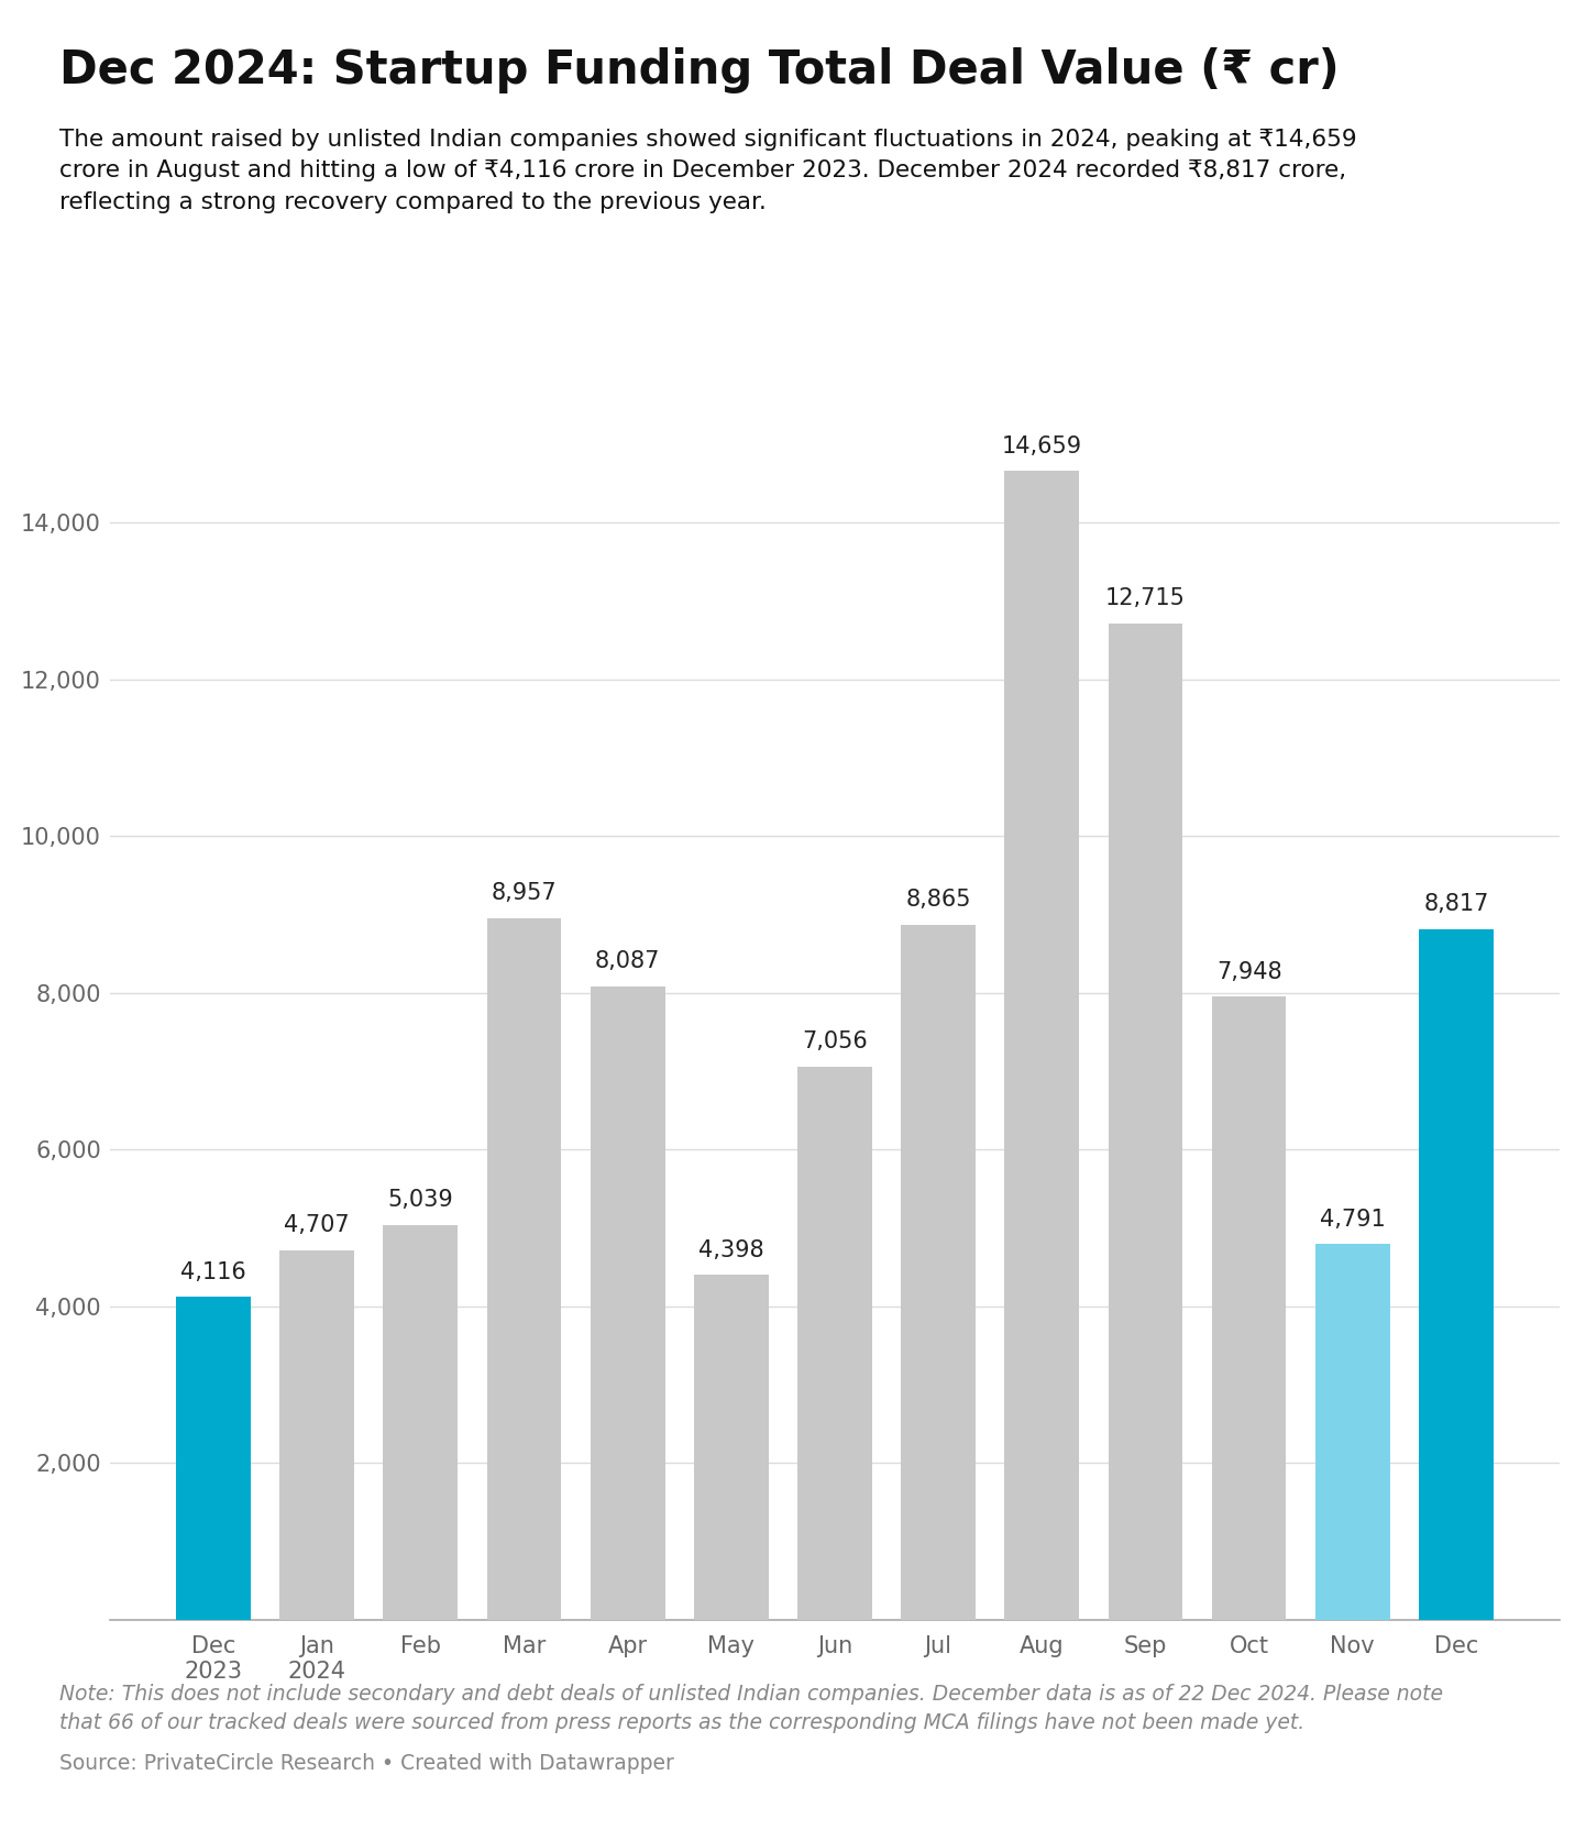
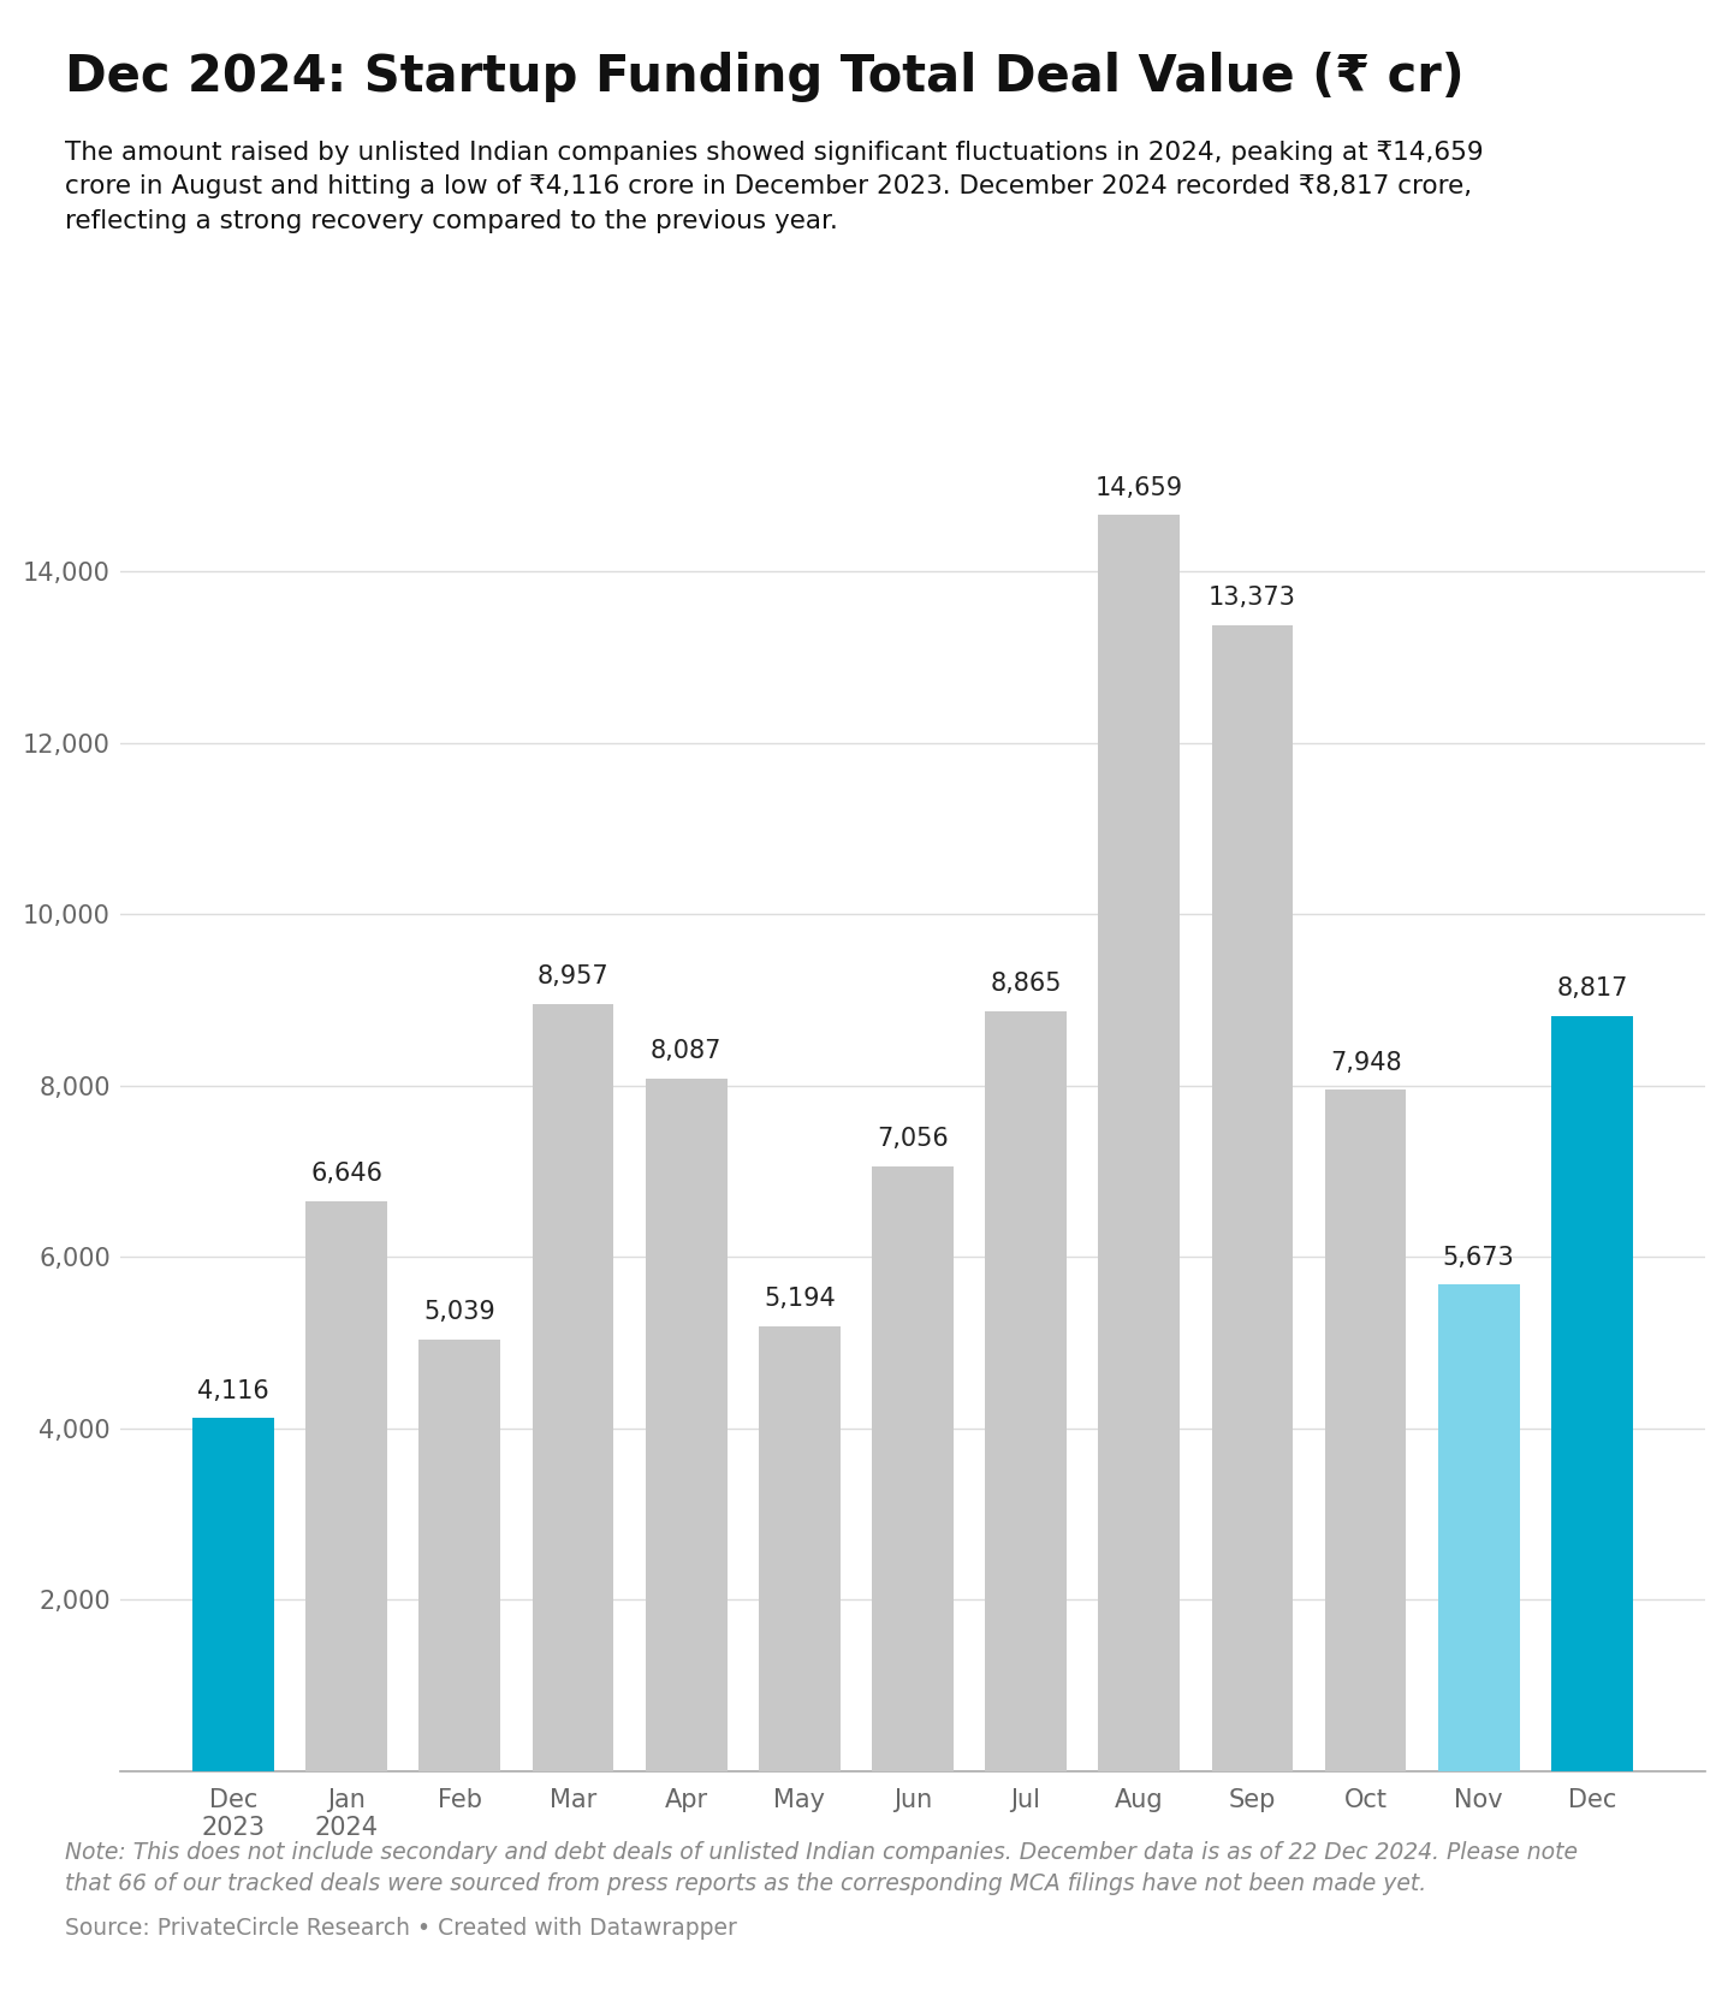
Jan 2024: 4,707 -> 6,646
May: 4,398 -> 5,194
Sep: 12,715 -> 13,373
Nov: 4,791 -> 5,673
